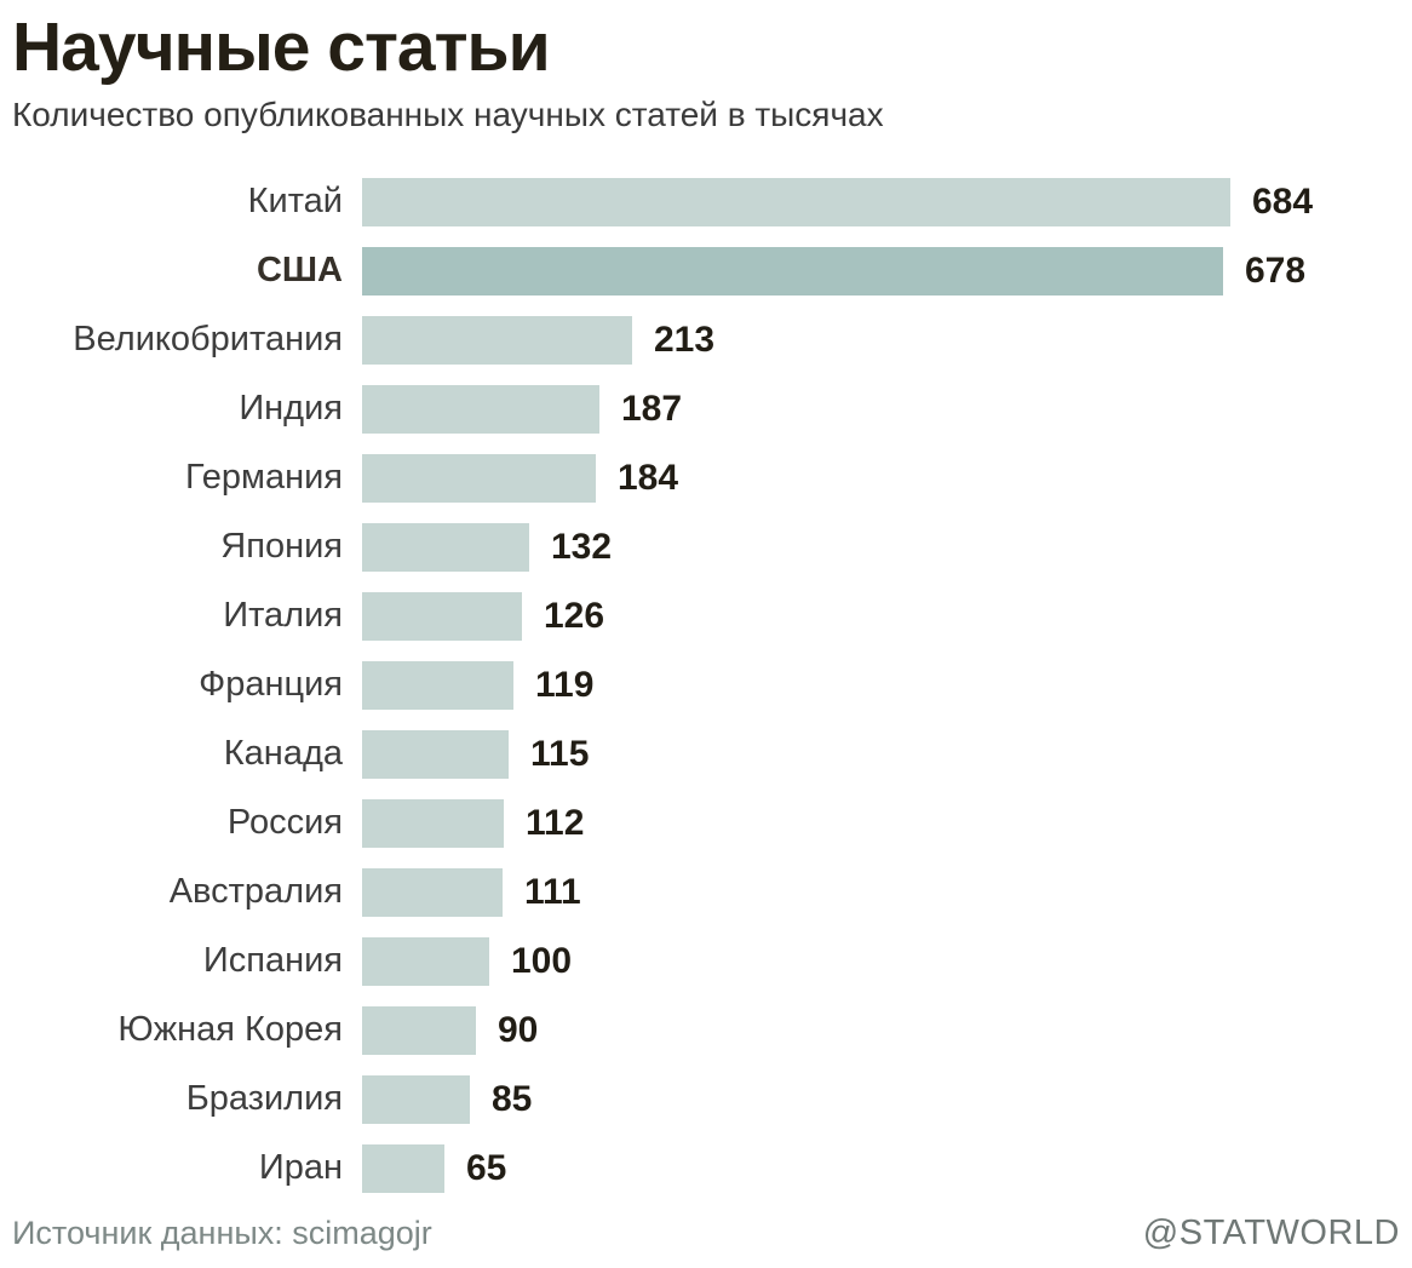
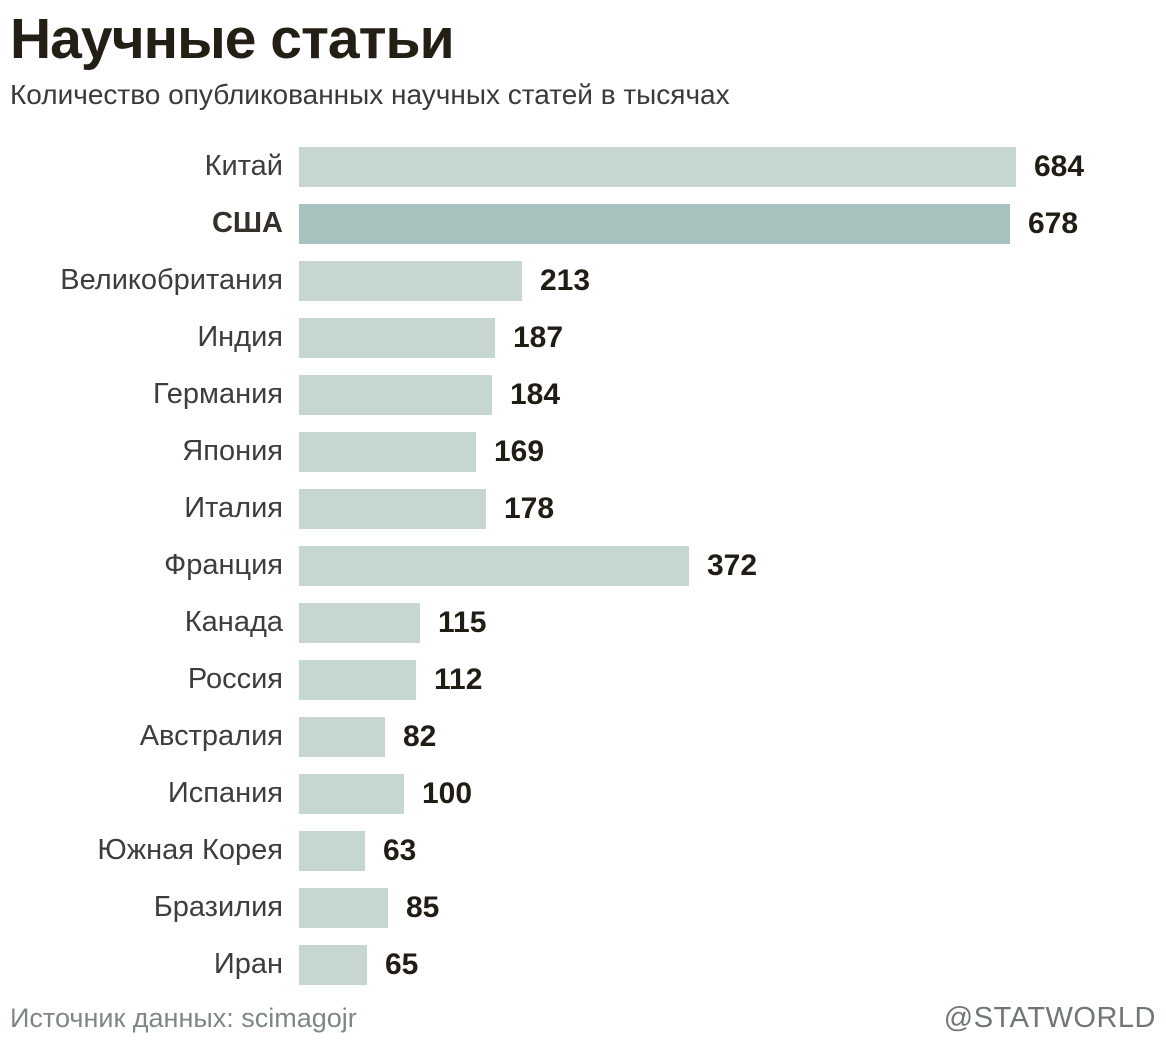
Япония: 132 -> 169
Италия: 126 -> 178
Франция: 119 -> 372
Австралия: 111 -> 82
Южная Корея: 90 -> 63
